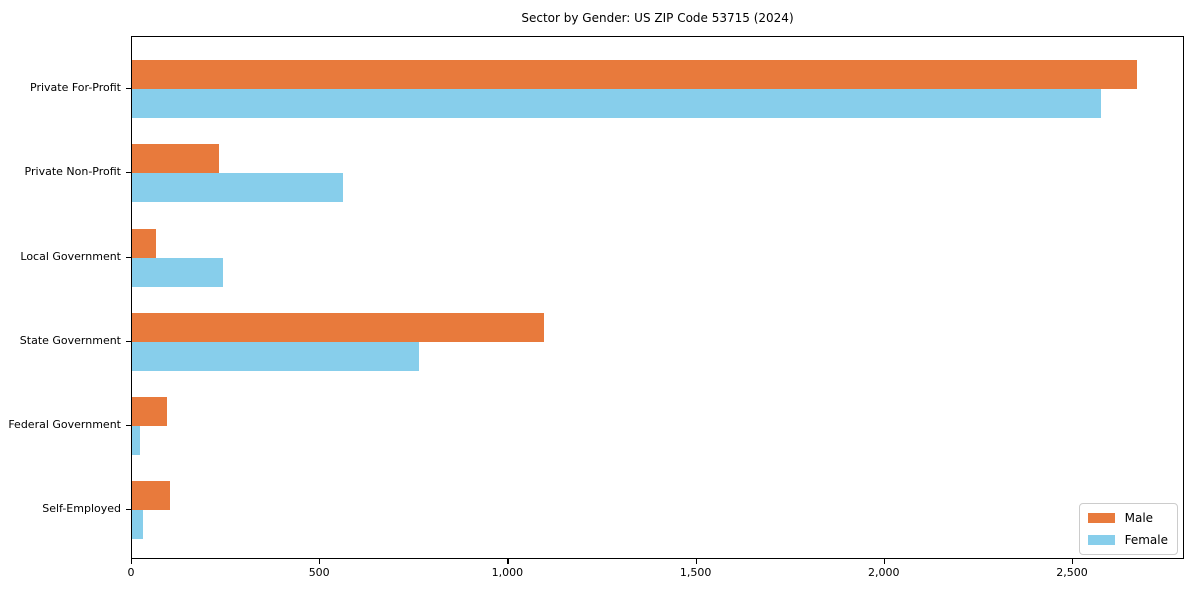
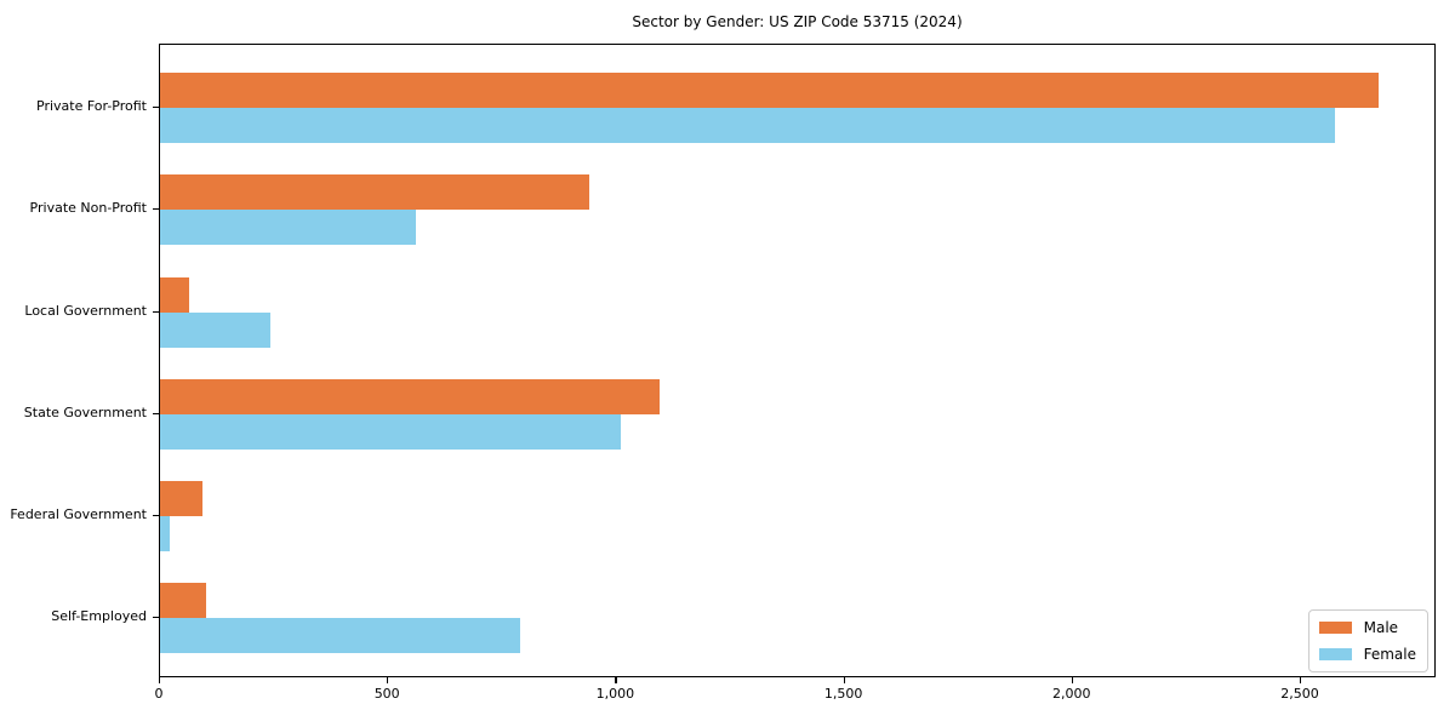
Male/Private Non-Profit: 230 -> 940
Female/State Government: 760 -> 1010
Female/Self-Employed: 30 -> 790
